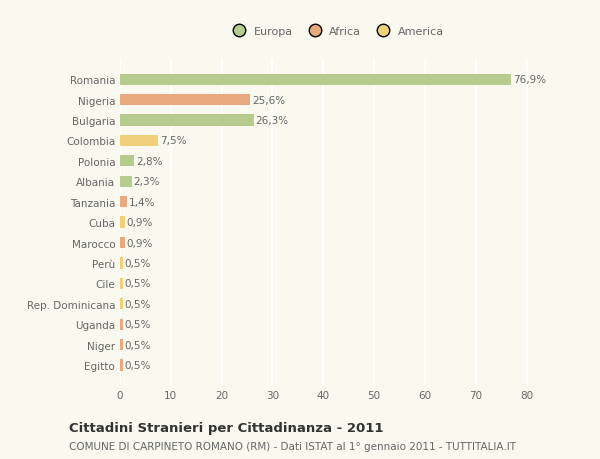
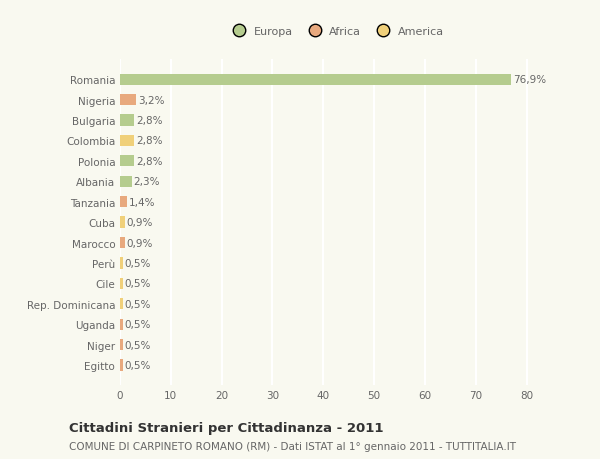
Nigeria: 25,6% -> 3,2%
Bulgaria: 26,3% -> 2,8%
Colombia: 7,5% -> 2,8%
